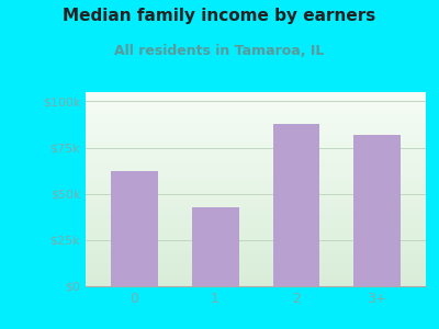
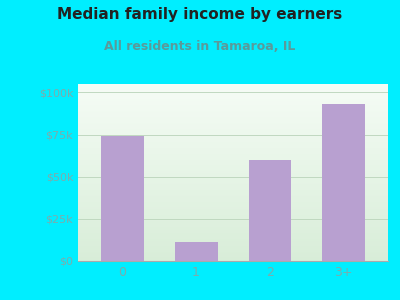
0: $62k -> $74k
1: $43k -> $11k
2: $88k -> $60k
3+: $82k -> $93k
